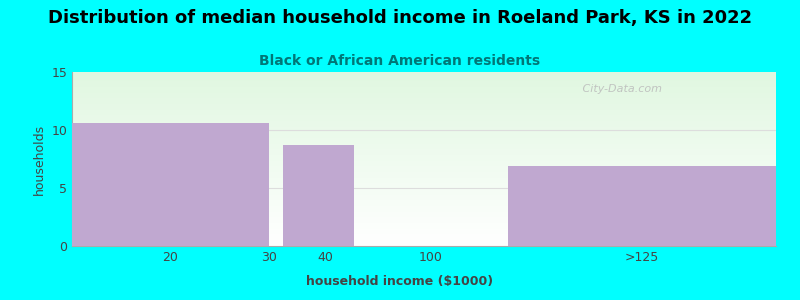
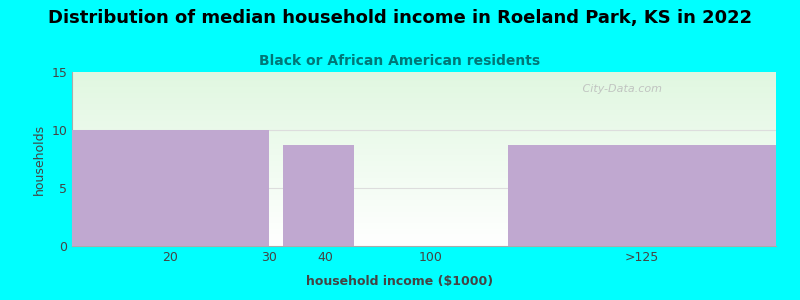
20: 10.6 -> 10.0
>125: 6.9 -> 8.7
